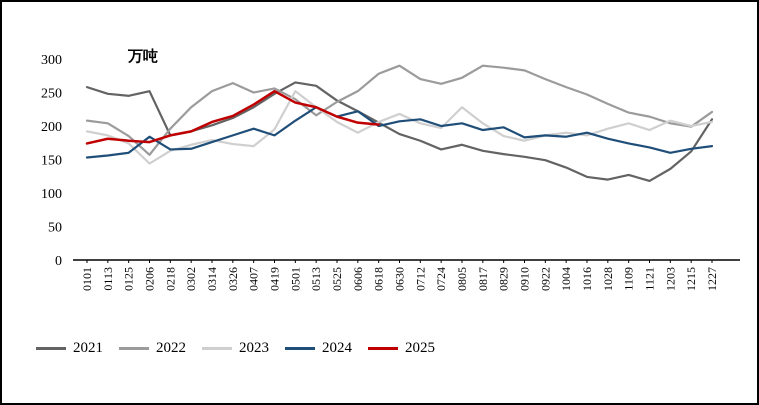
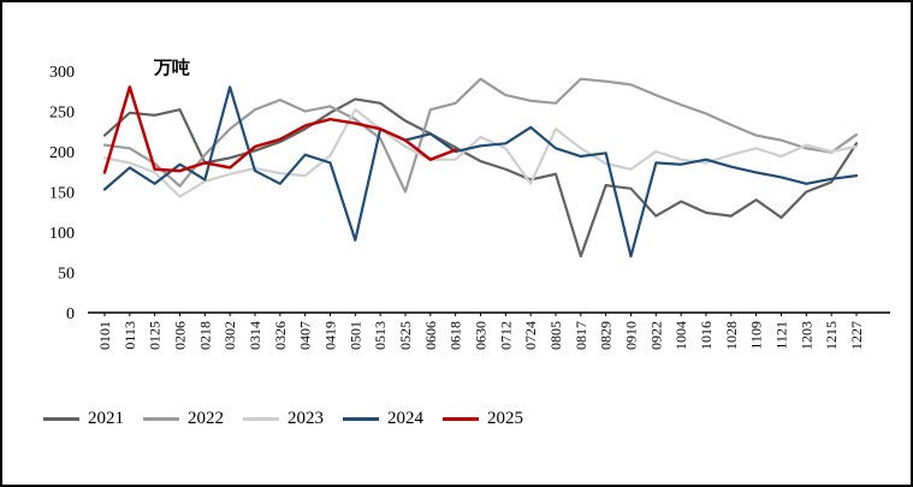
2021/0101: 260 -> 220
2024/0113: 160 -> 180
2025/0113: 180 -> 280
2024/0302: 170 -> 280
2025/0302: 190 -> 180
2024/0326: 190 -> 160
2025/0419: 250 -> 240
2024/0501: 210 -> 90
2022/0525: 240 -> 150
2025/0606: 200 -> 190
2022/0618: 280 -> 260
2023/0618: 210 -> 190
2023/0724: 200 -> 160
2024/0724: 200 -> 230
2022/0805: 270 -> 260
2021/0817: 160 -> 70
2024/0910: 180 -> 70
2021/0922: 150 -> 120
2023/0922: 190 -> 200
2021/1109: 130 -> 140
2021/1203: 140 -> 150
